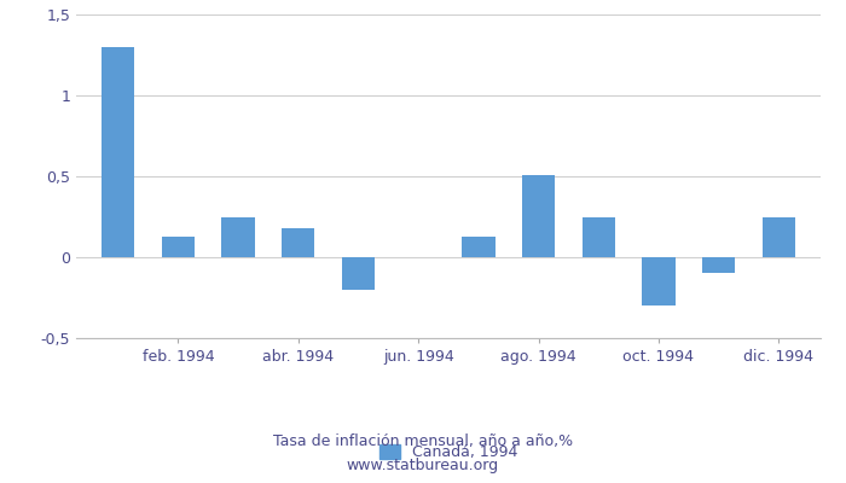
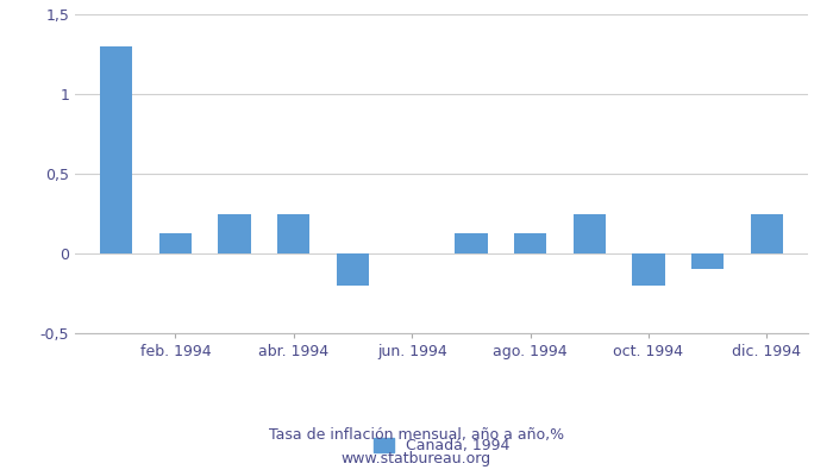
abr. 1994: 0,18 -> 0,25
ago. 1994: 0,51 -> 0,13
oct. 1994: -0,30 -> -0,20
